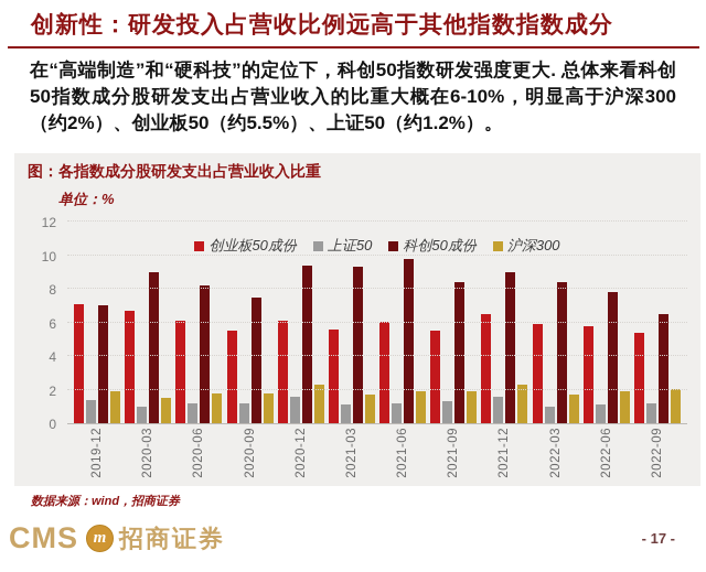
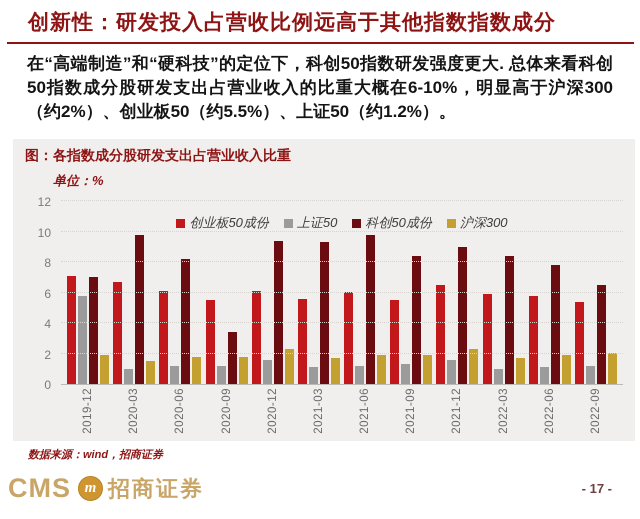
上证50/2019-12: 1.4 -> 5.8
科创50成份/2020-03: 9.0 -> 9.8
科创50成份/2020-09: 7.5 -> 3.4
